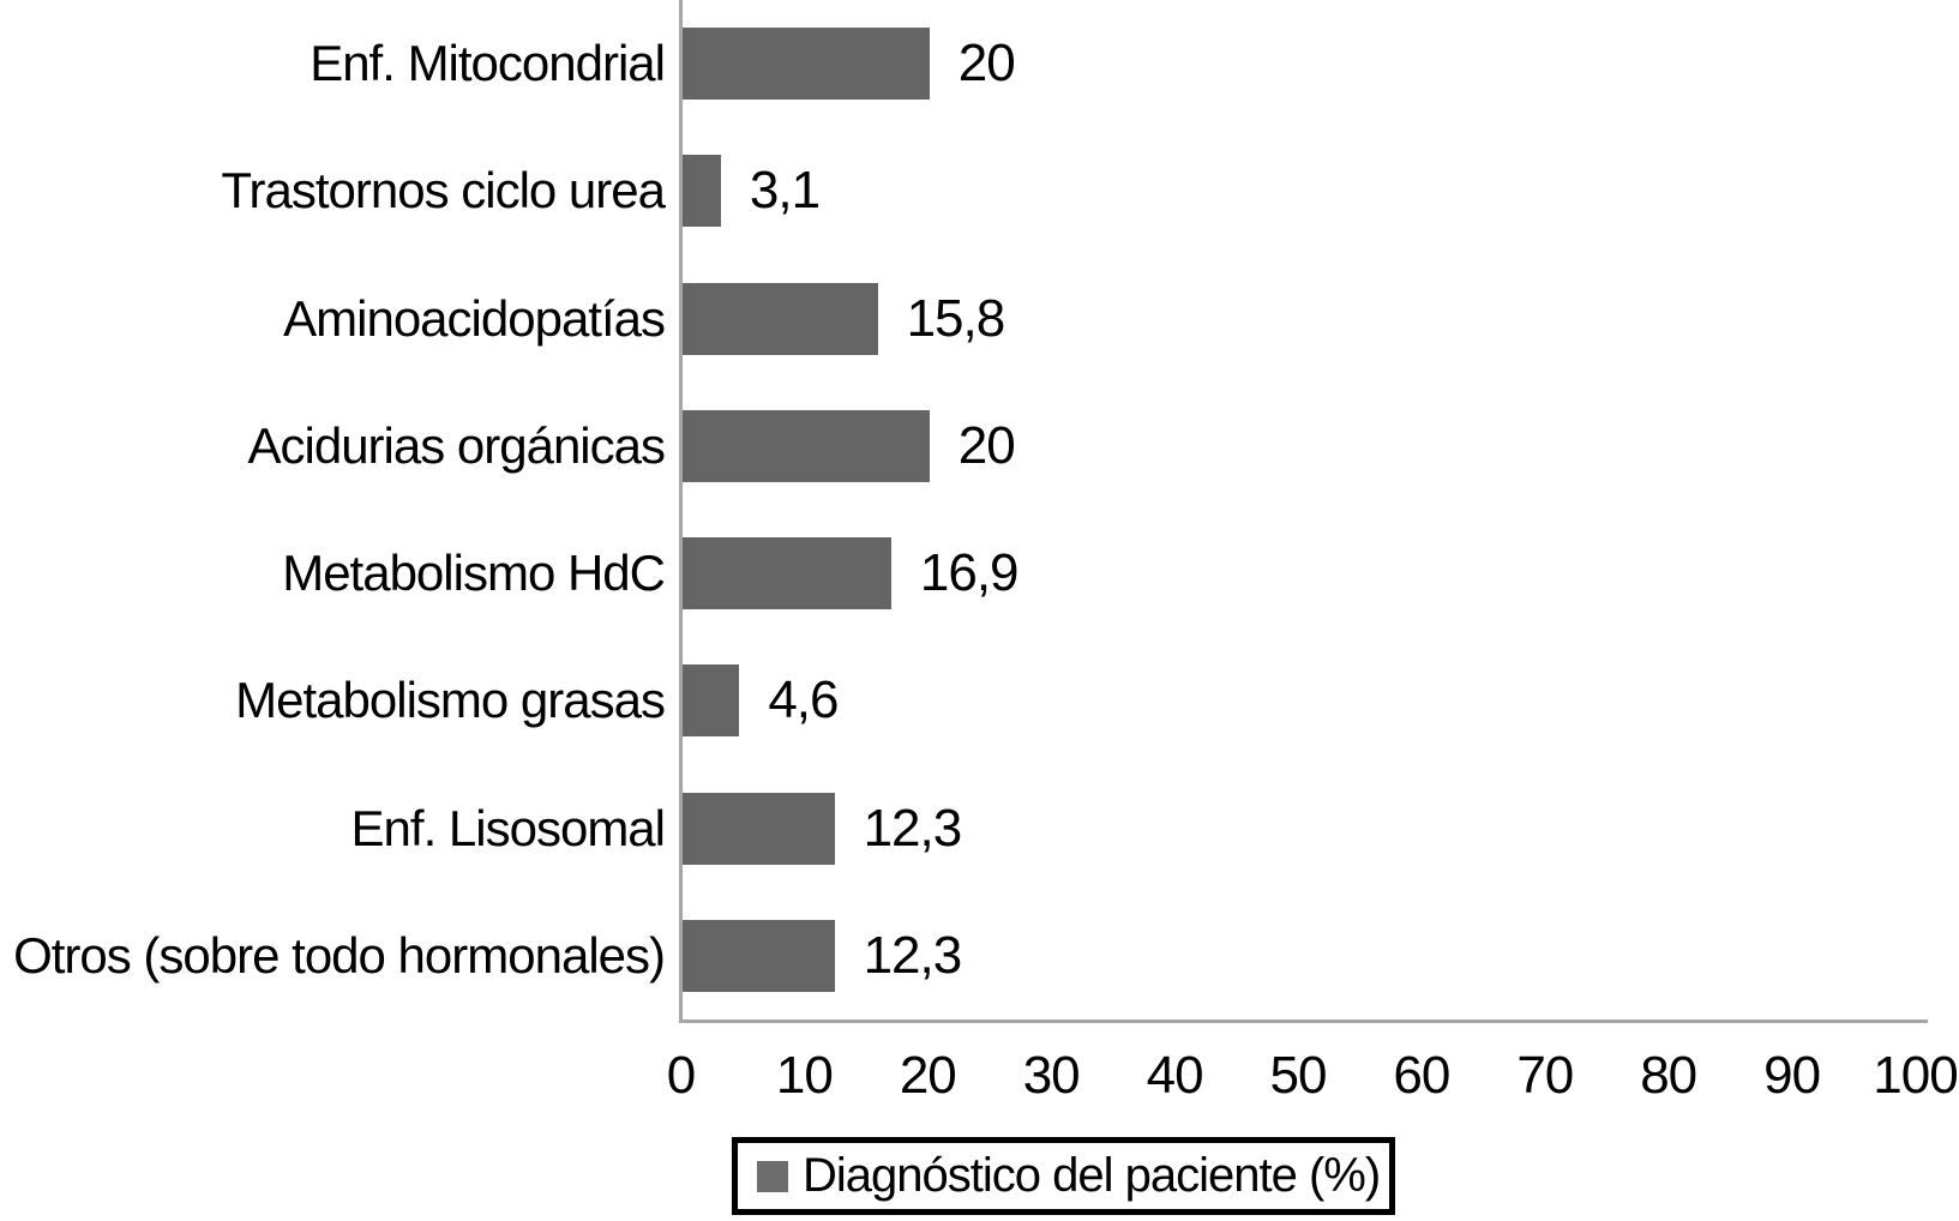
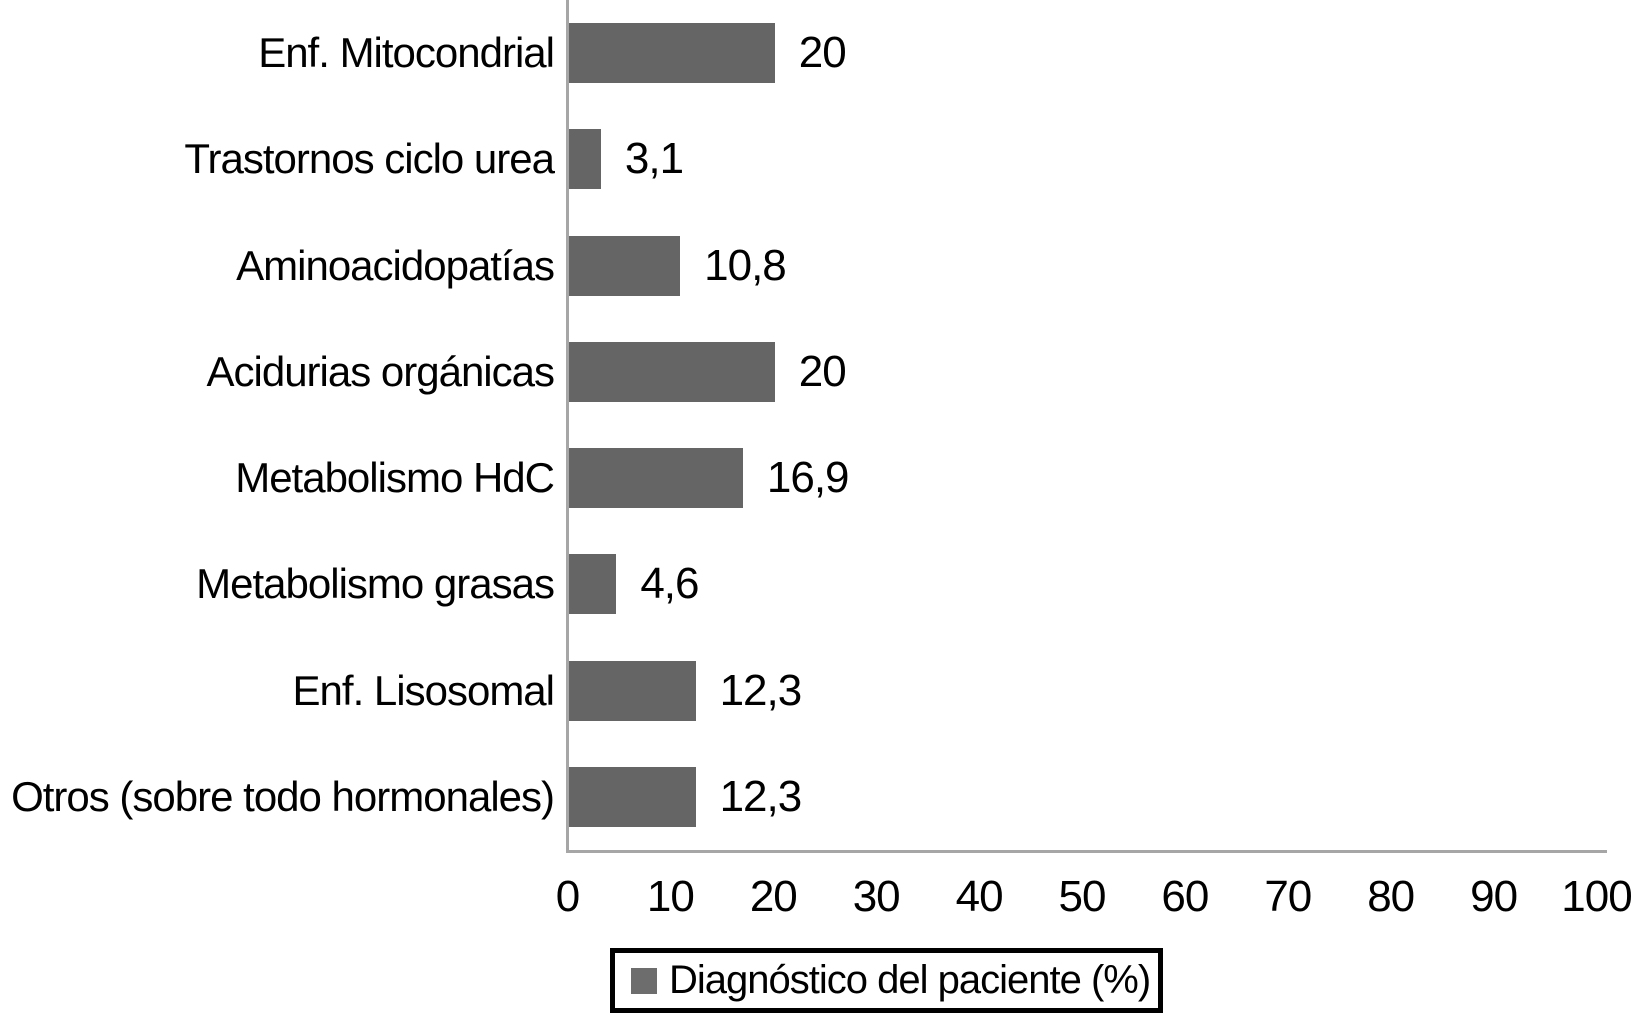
Aminoacidopatías: 15,8 -> 10,8
